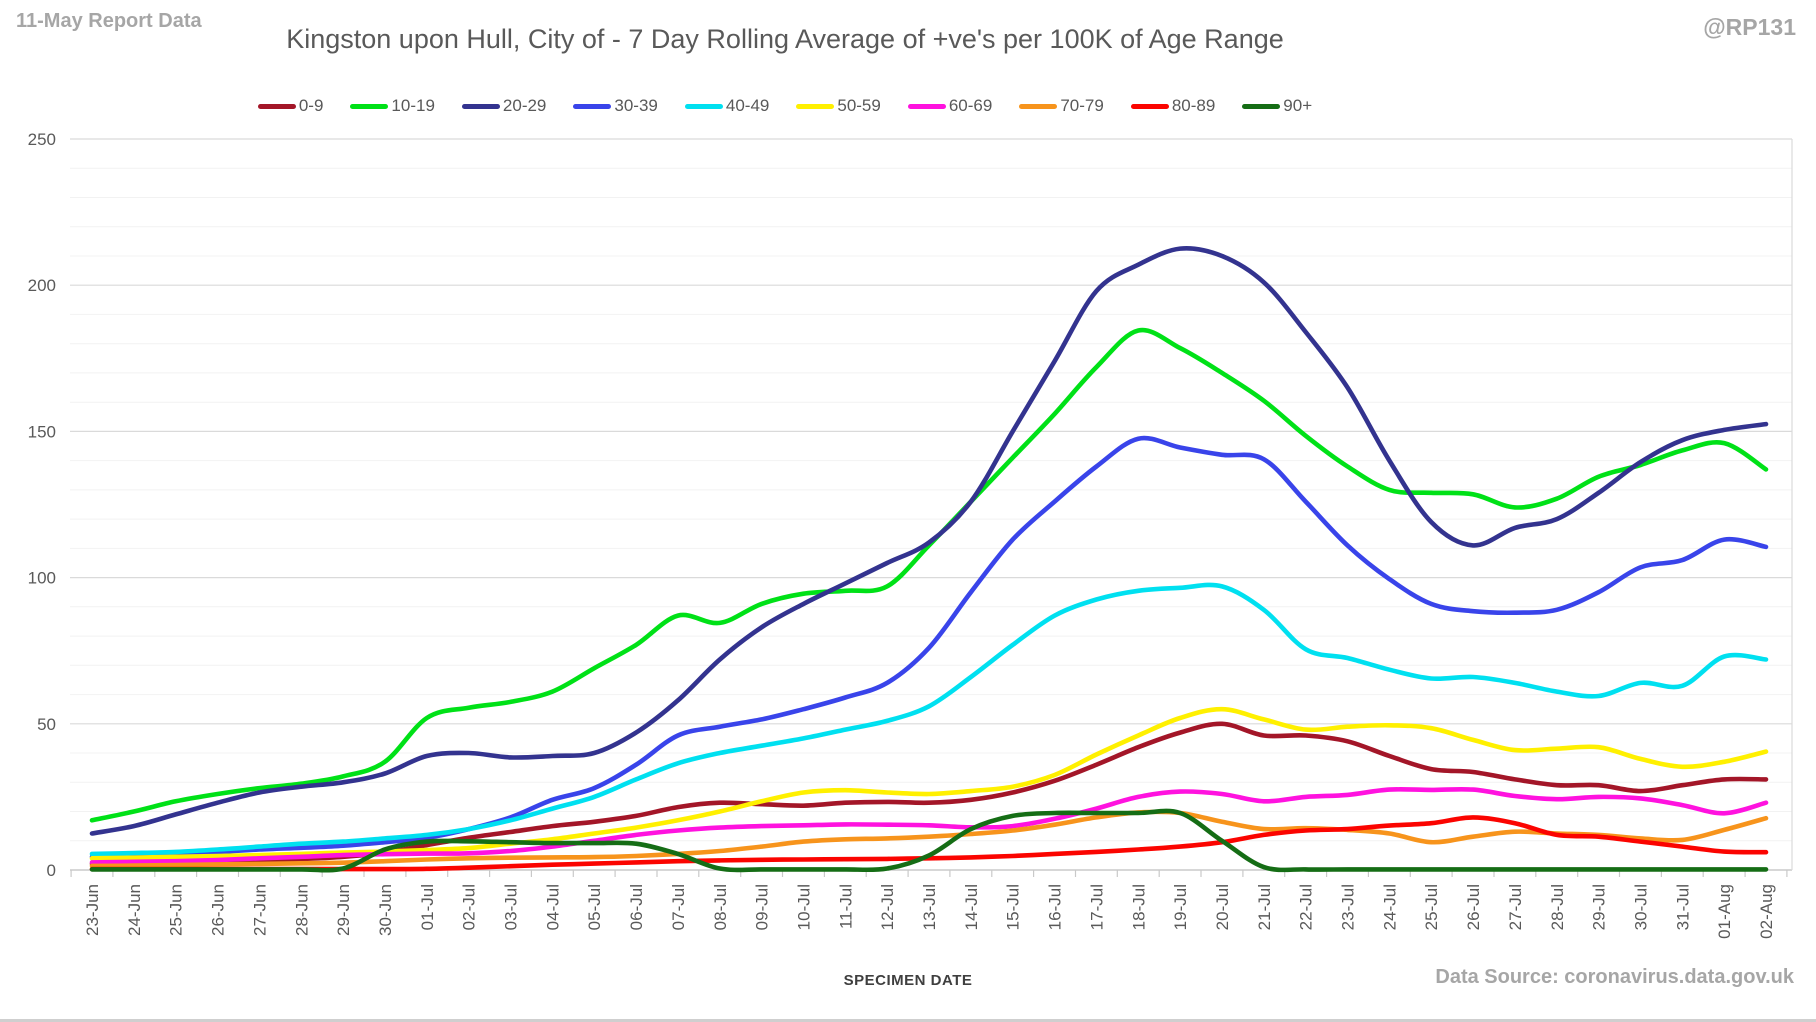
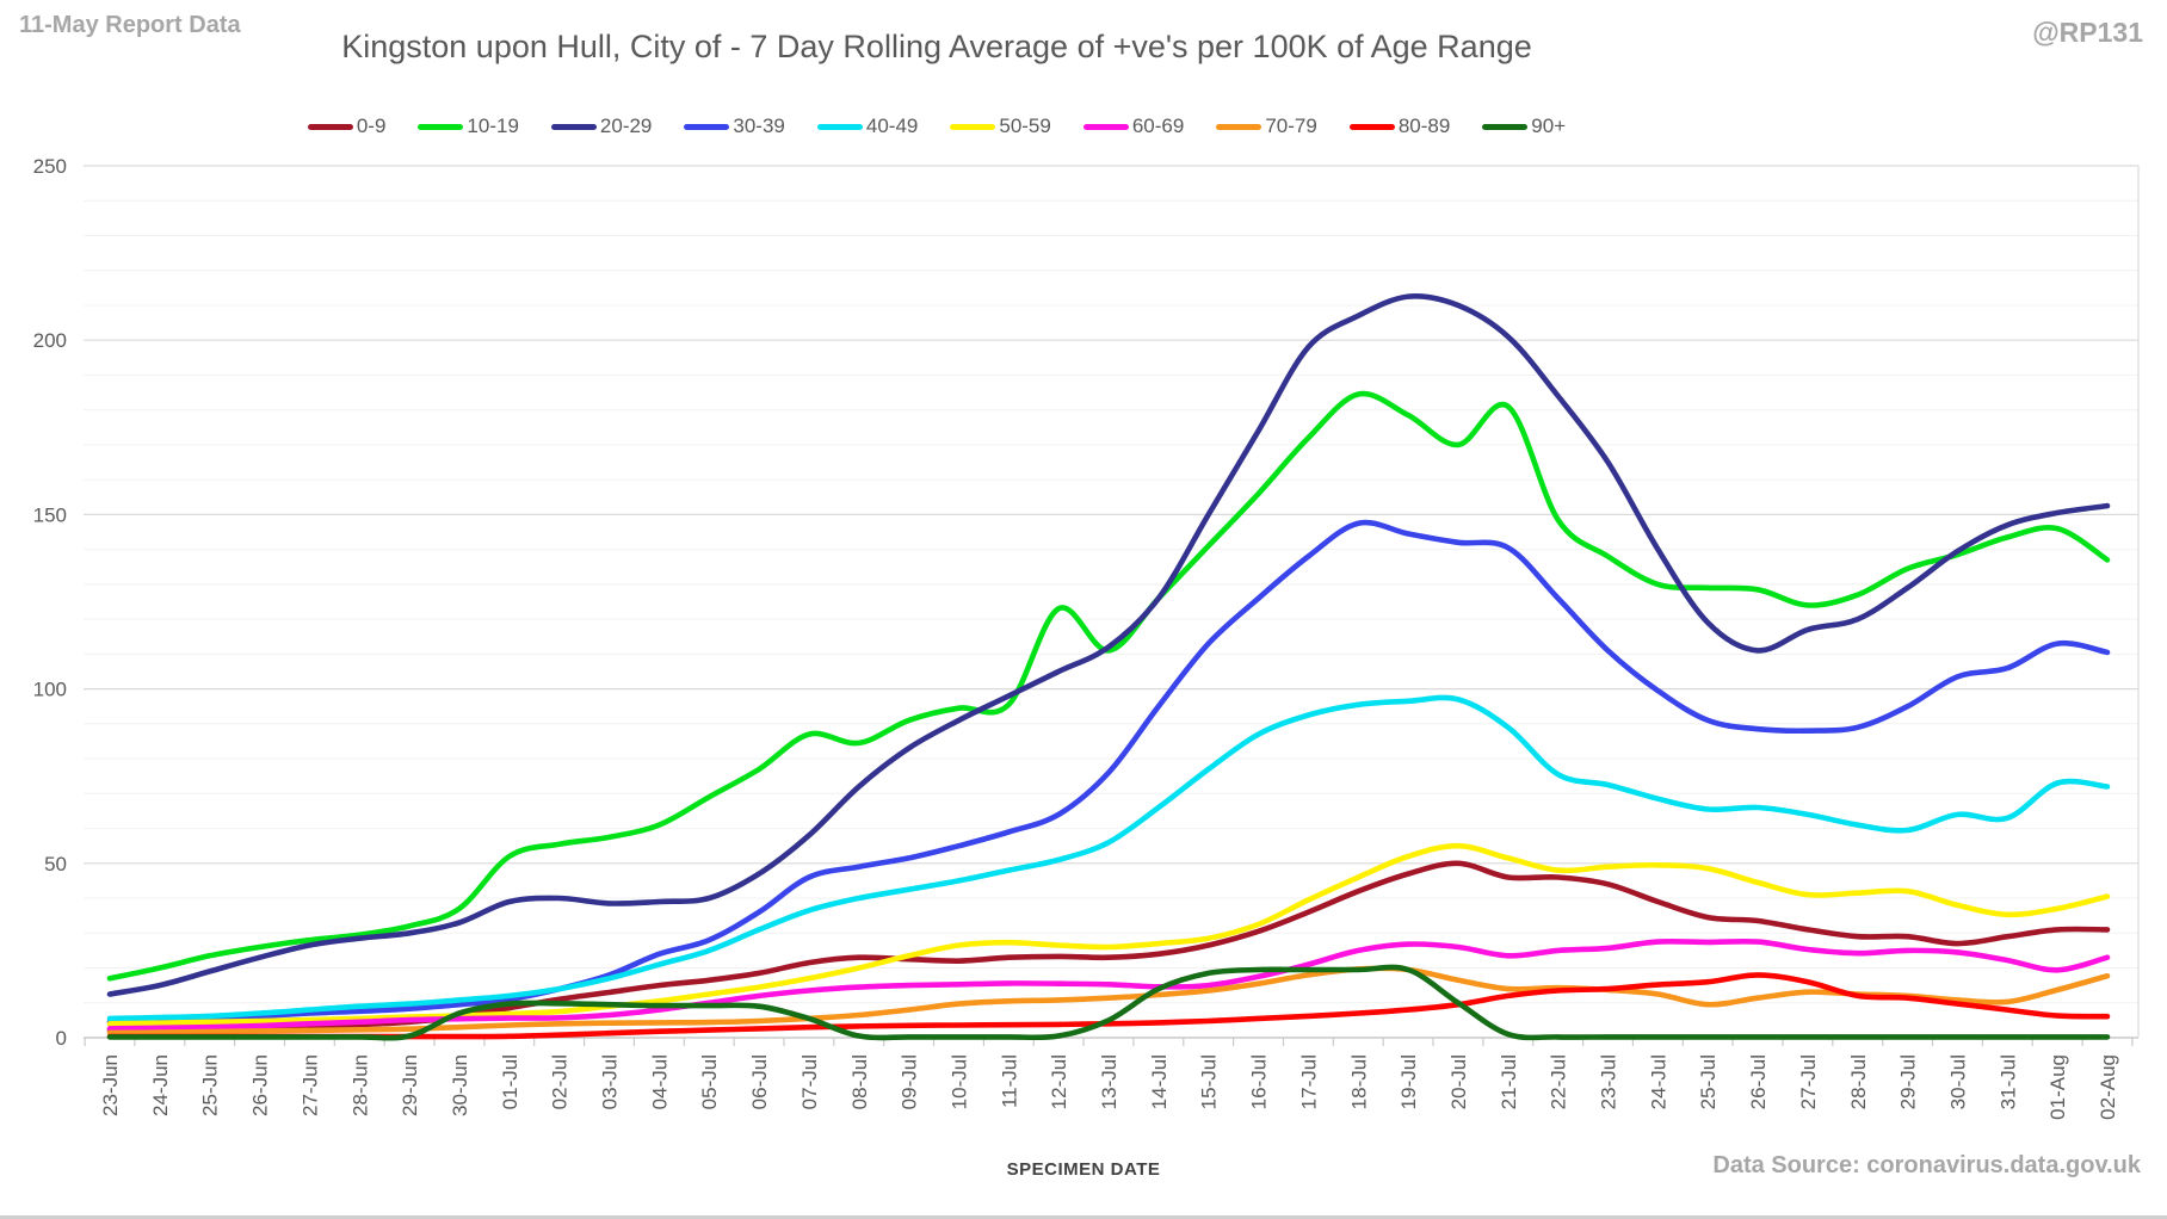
10-19/12-Jul: 97 -> 123
10-19/21-Jul: 160 -> 181
